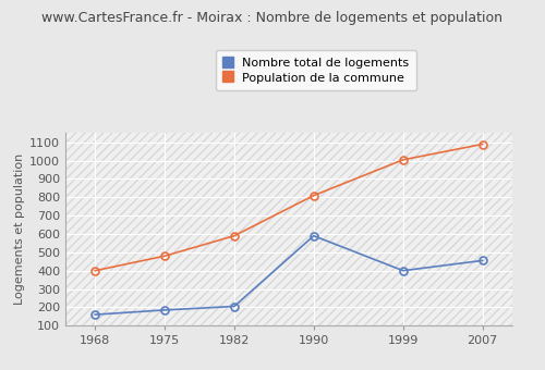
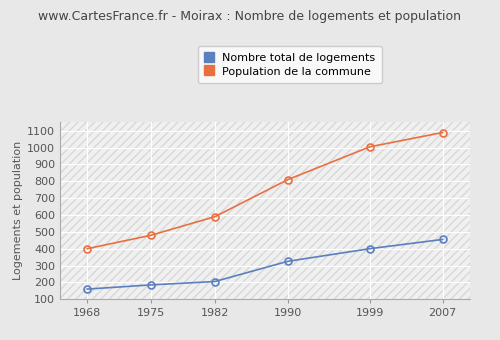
Nombre total de logements/1990: 590 -> 320
